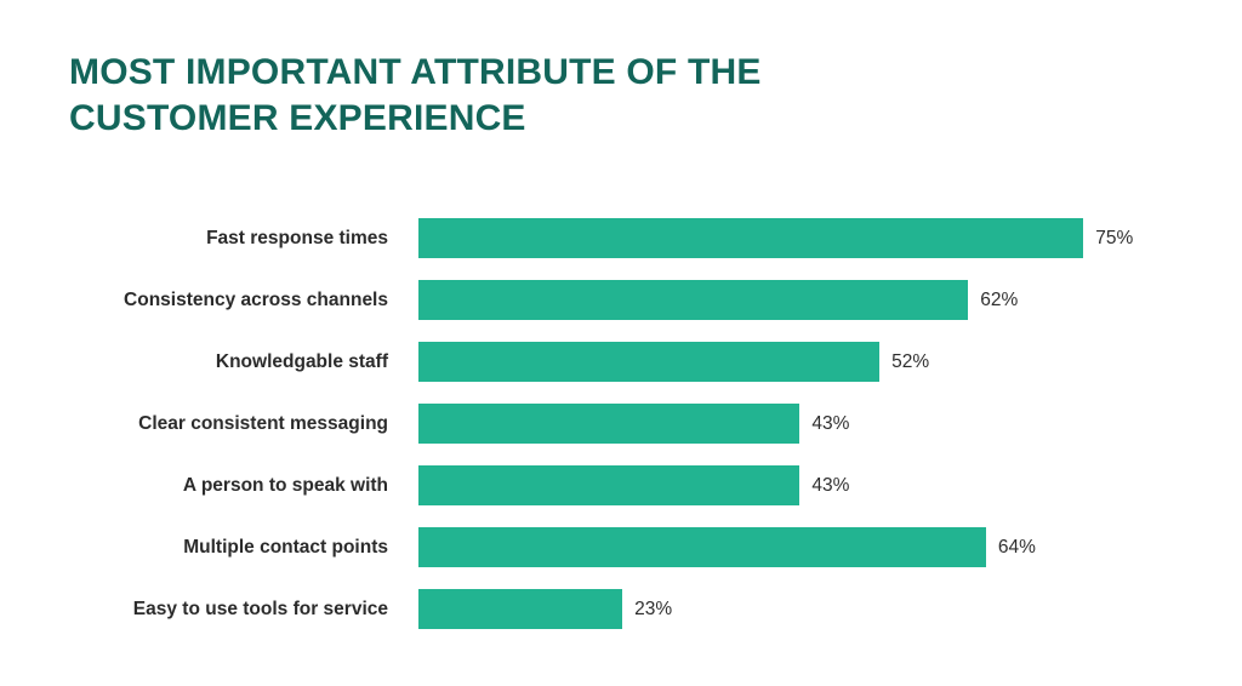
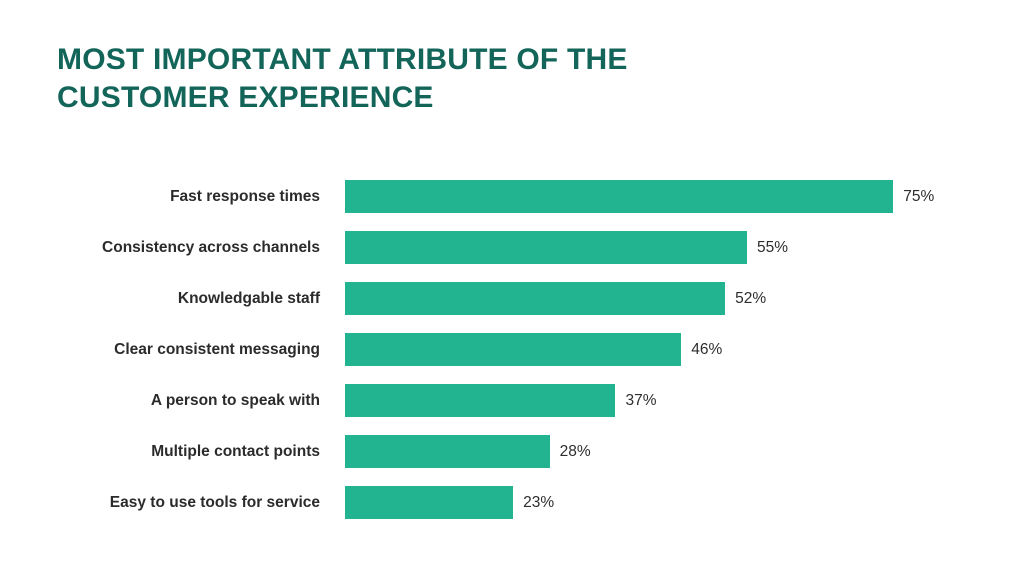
Consistency across channels: 62% -> 55%
Clear consistent messaging: 43% -> 46%
A person to speak with: 43% -> 37%
Multiple contact points: 64% -> 28%
